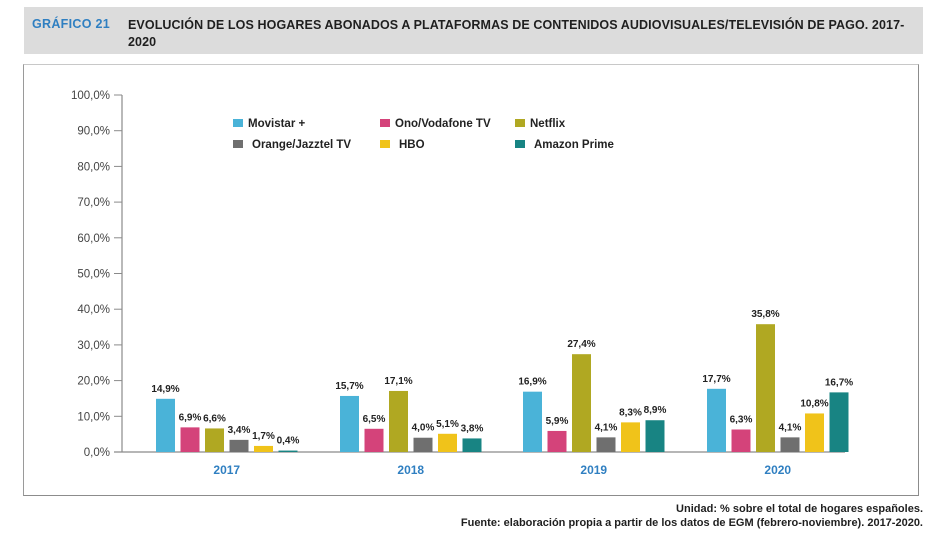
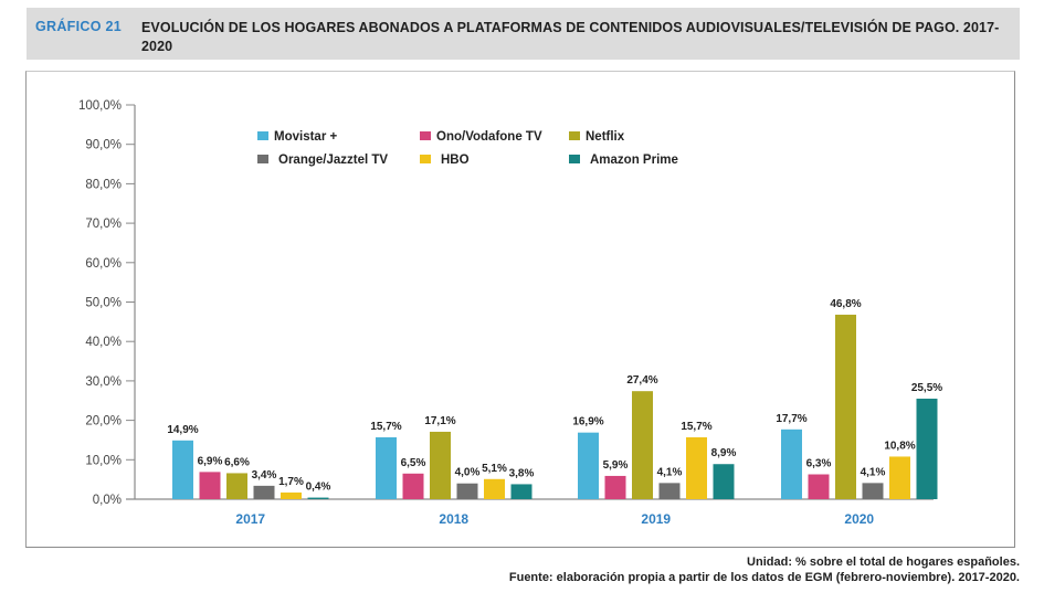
HBO/2019: 8,3% -> 15,7%
Netflix/2020: 35,8% -> 46,8%
Amazon Prime/2020: 16,7% -> 25,5%
